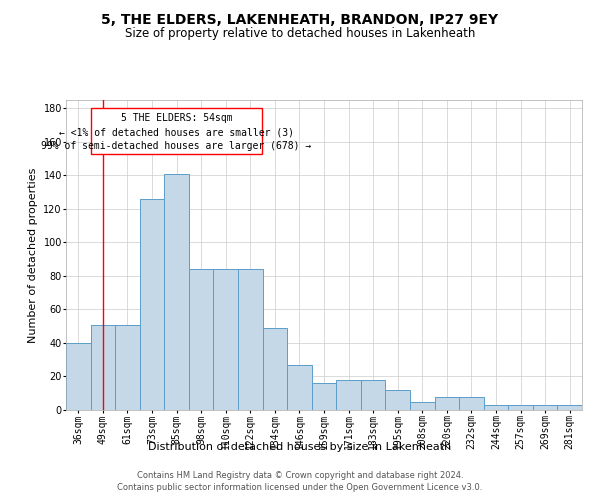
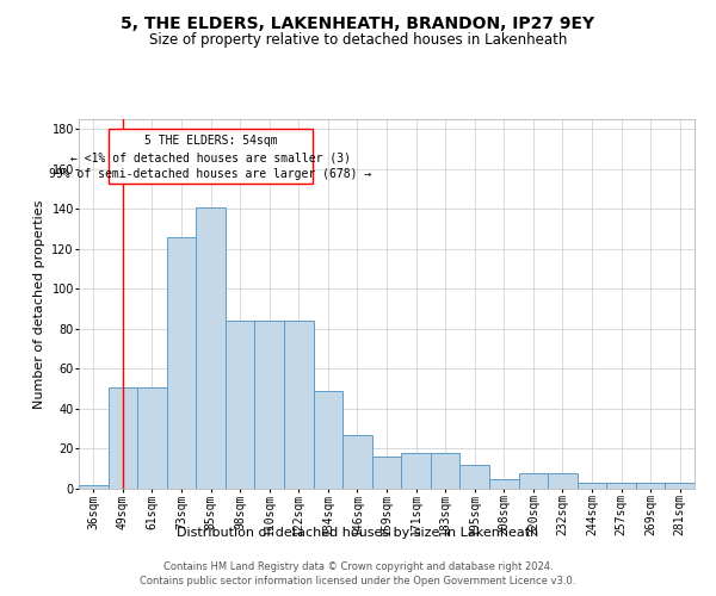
36sqm: 40 -> 2
